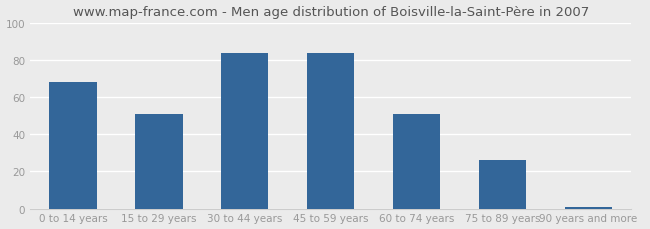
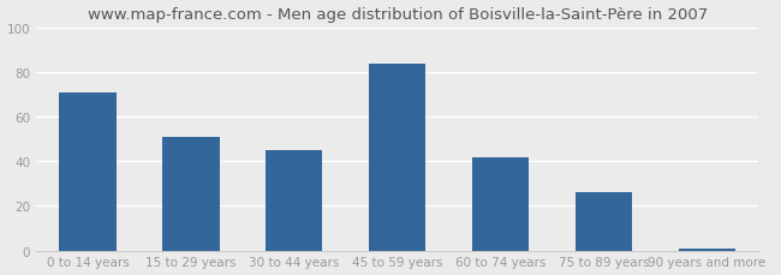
0 to 14 years: 68 -> 71
30 to 44 years: 84 -> 45
60 to 74 years: 51 -> 42
